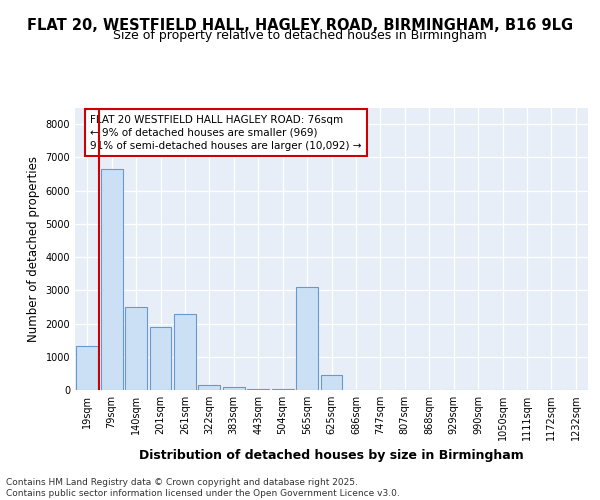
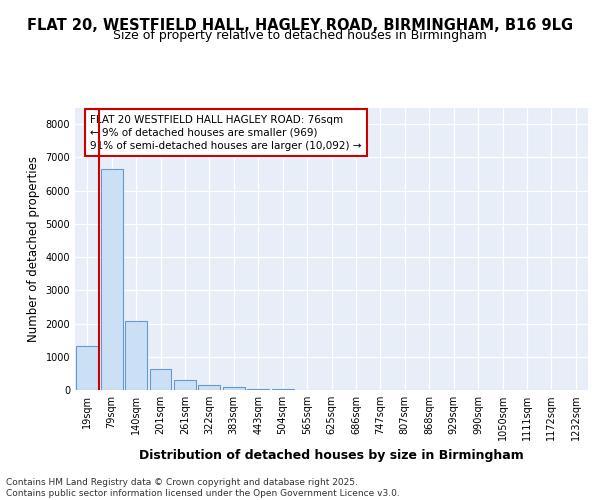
140sqm: 2500 -> 2090
201sqm: 1900 -> 640
261sqm: 2300 -> 300
565sqm: 3100 -> 10
625sqm: 450 -> 0
